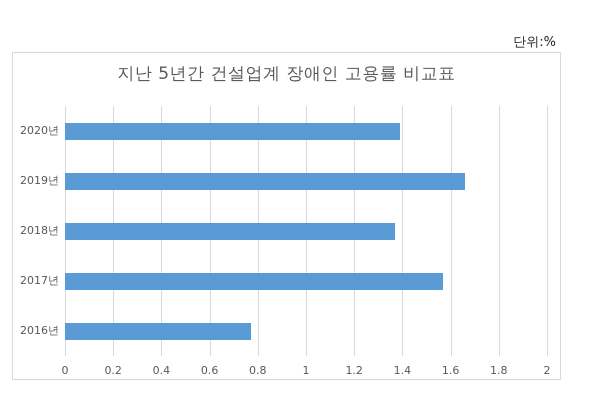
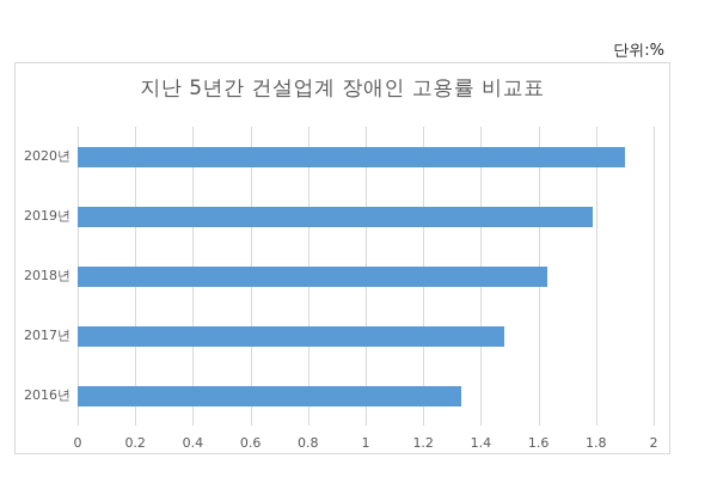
2020년: 1.39 -> 1.90
2019년: 1.66 -> 1.79
2018년: 1.37 -> 1.63
2017년: 1.57 -> 1.48
2016년: 0.77 -> 1.33
